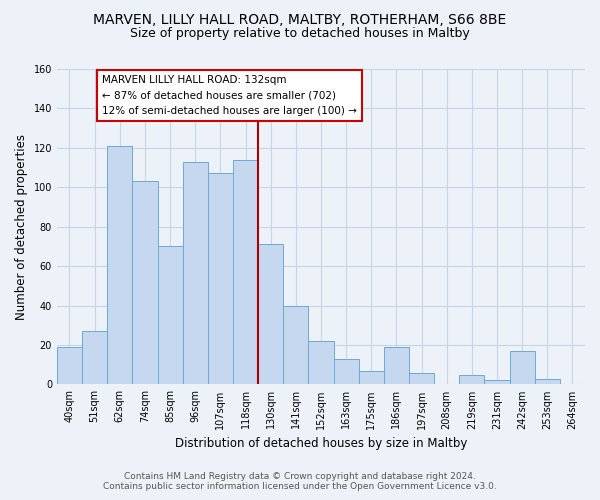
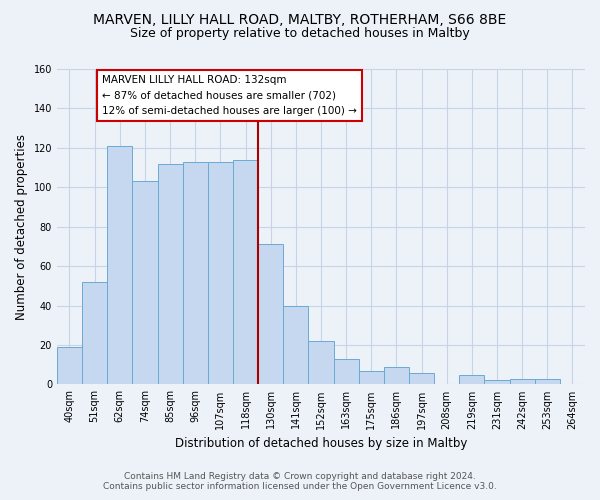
51sqm: 27 -> 52
85sqm: 70 -> 112
107sqm: 107 -> 113
186sqm: 19 -> 9
242sqm: 17 -> 3
